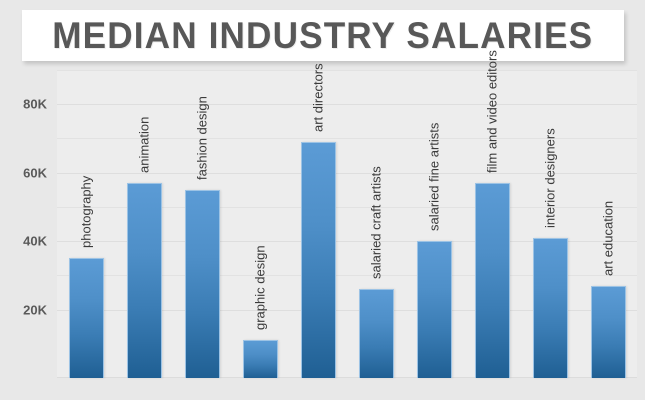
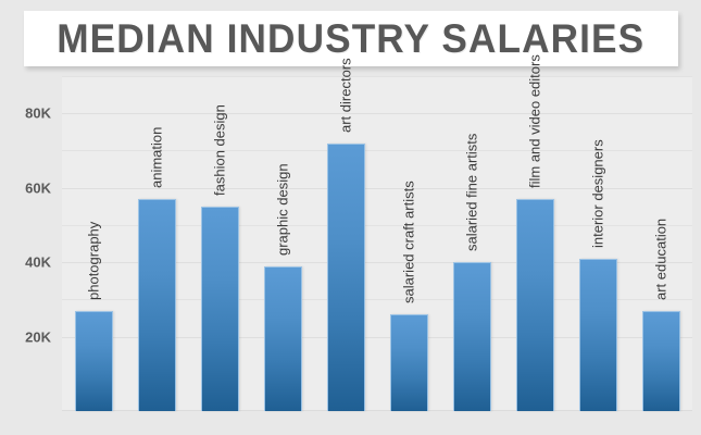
photography: 35K -> 27K
graphic design: 11K -> 39K
art directors: 69K -> 72K
